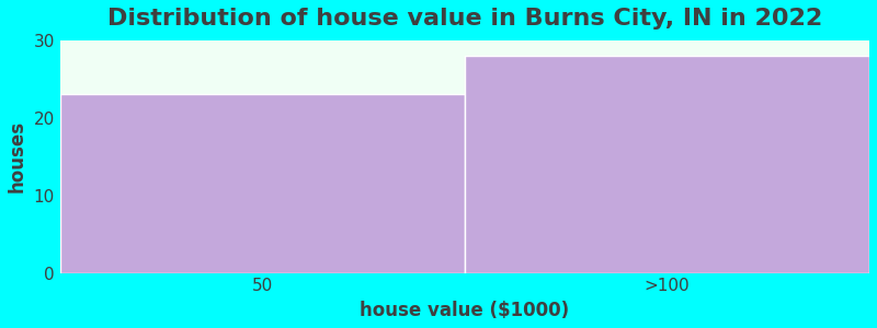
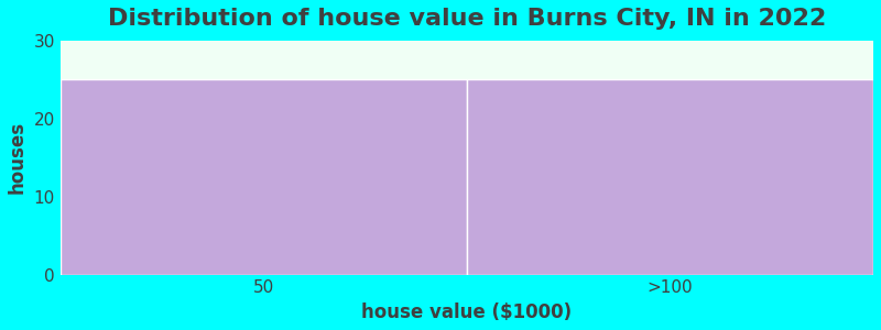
50: 23 -> 25
>100: 28 -> 25
